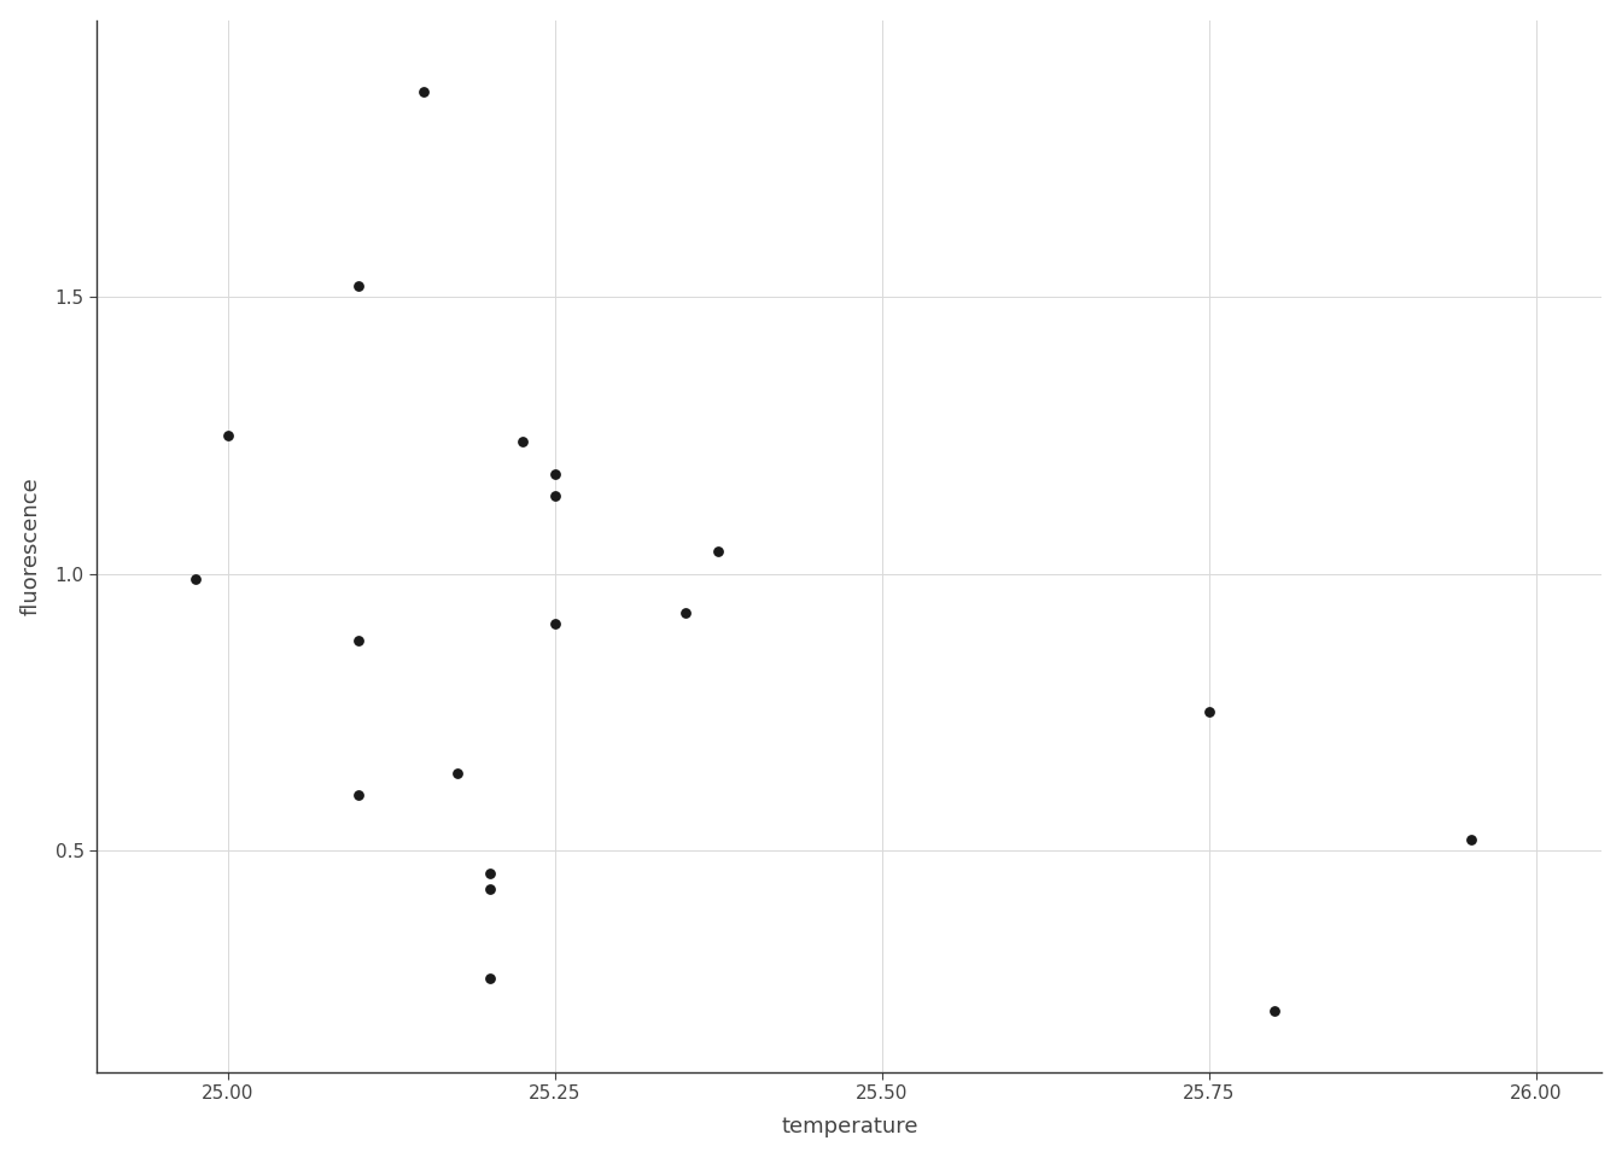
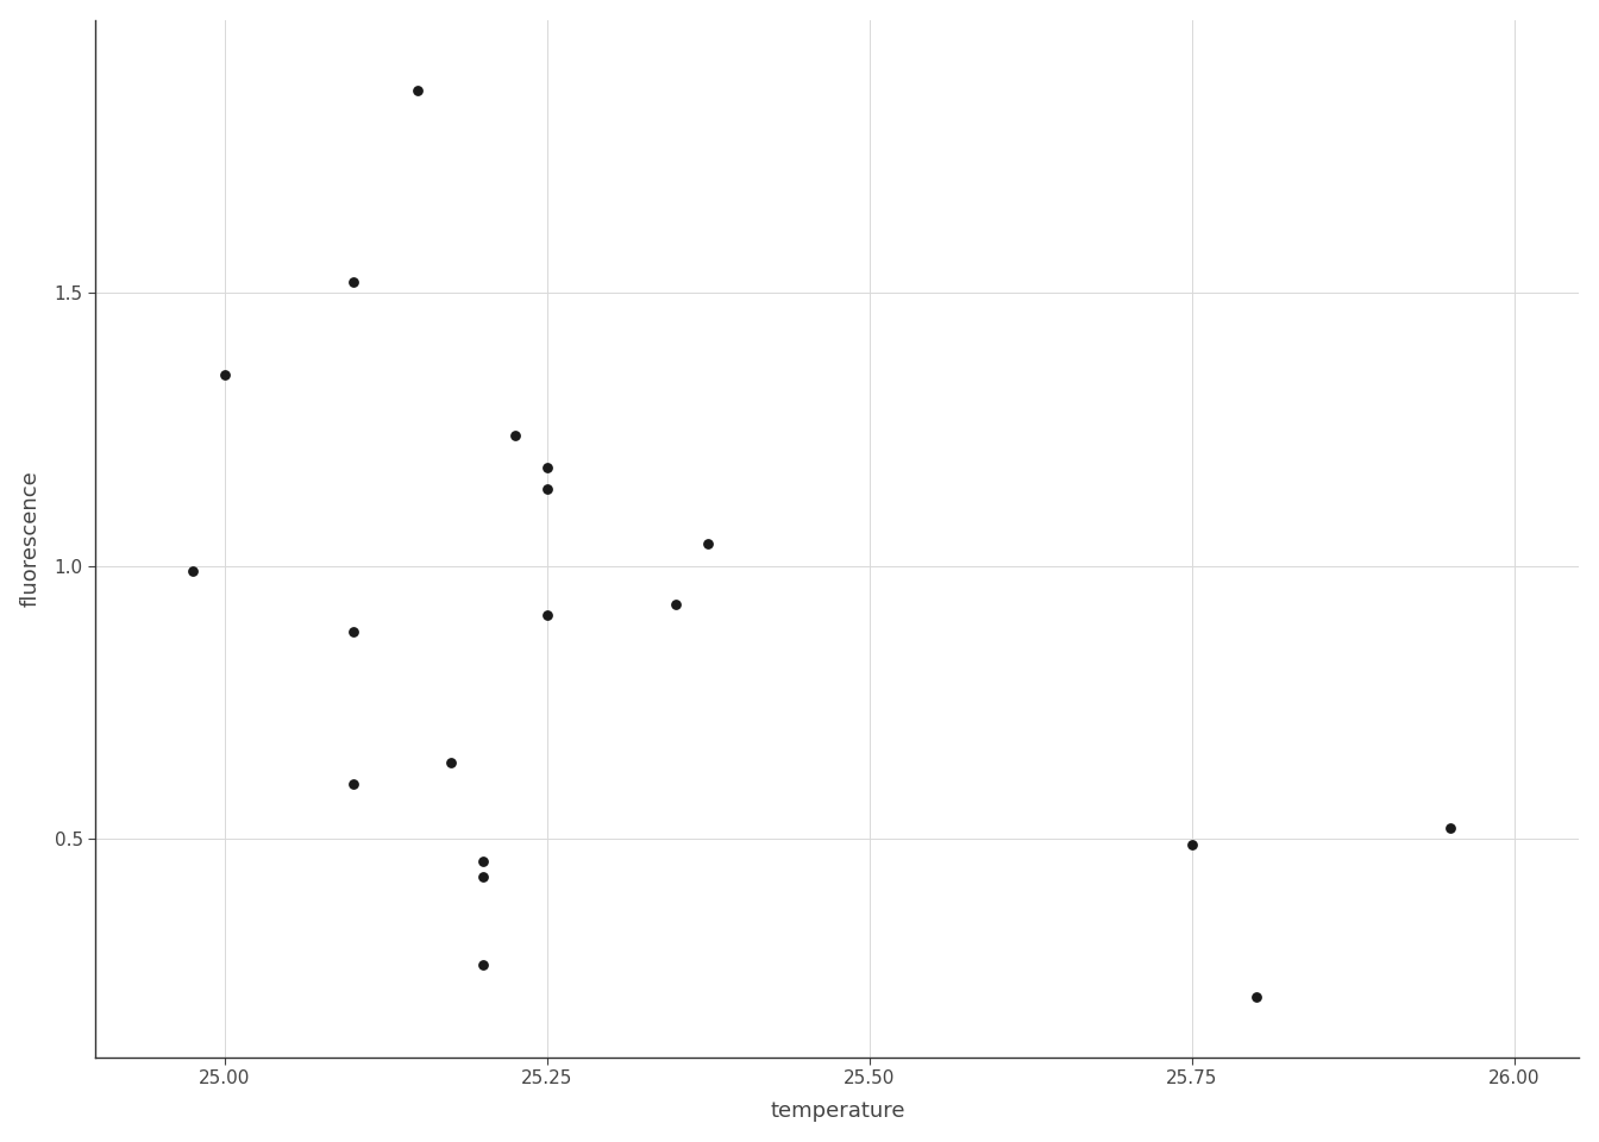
25.00: 1.25 -> 1.35
25.75: 0.75 -> 0.49
